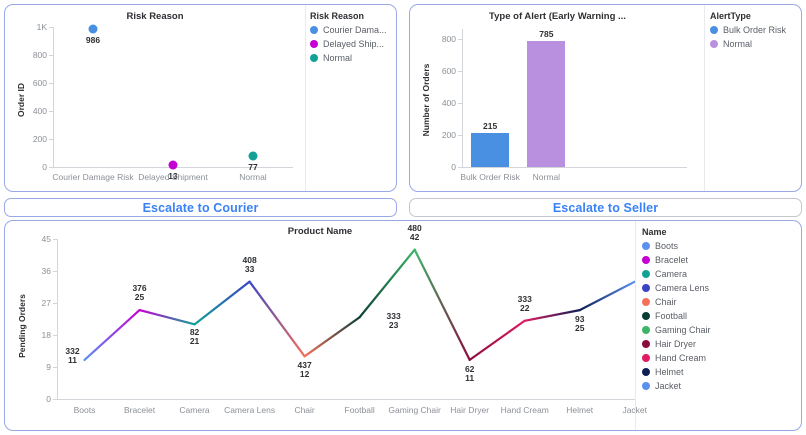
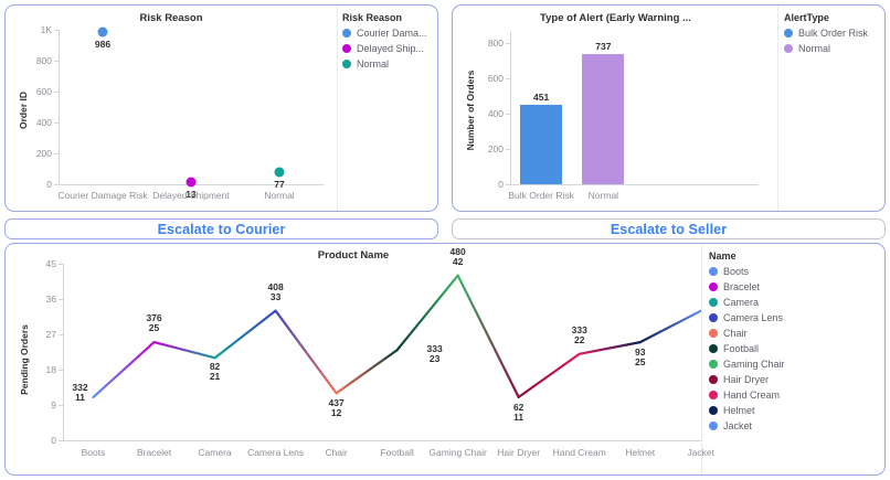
Type of Alert (Early Warning .../Bulk Order Risk: 215 -> 451
Type of Alert (Early Warning .../Normal: 785 -> 737
